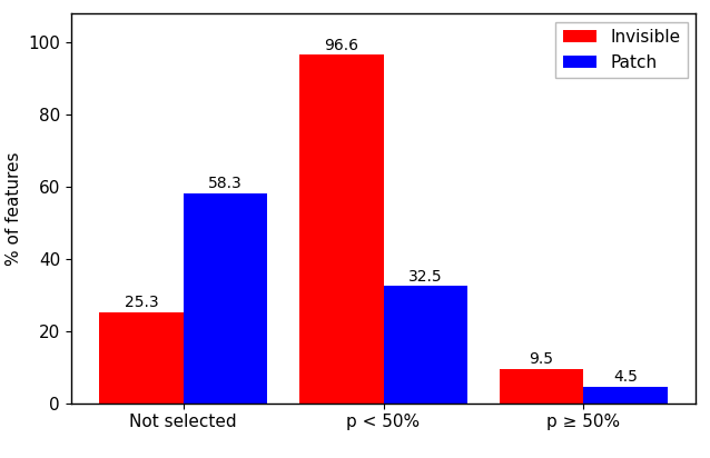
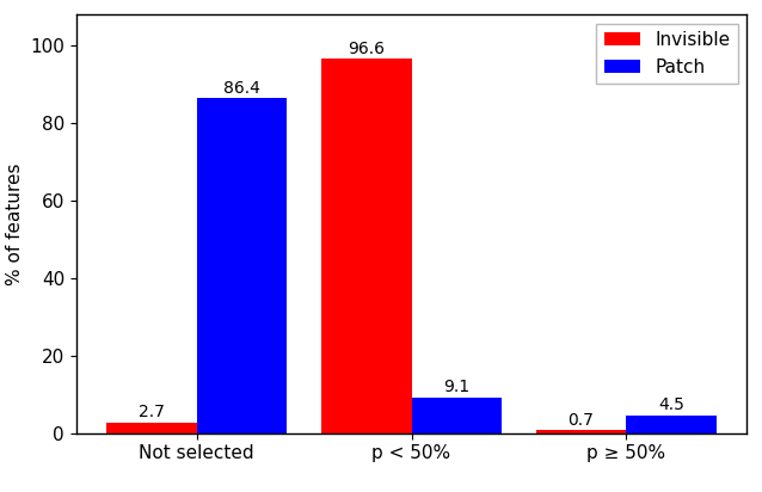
Invisible/Not selected: 25.3 -> 2.7
Patch/Not selected: 58.3 -> 86.4
Patch/p < 50%: 32.5 -> 9.1
Invisible/p ≥ 50%: 9.5 -> 0.7
